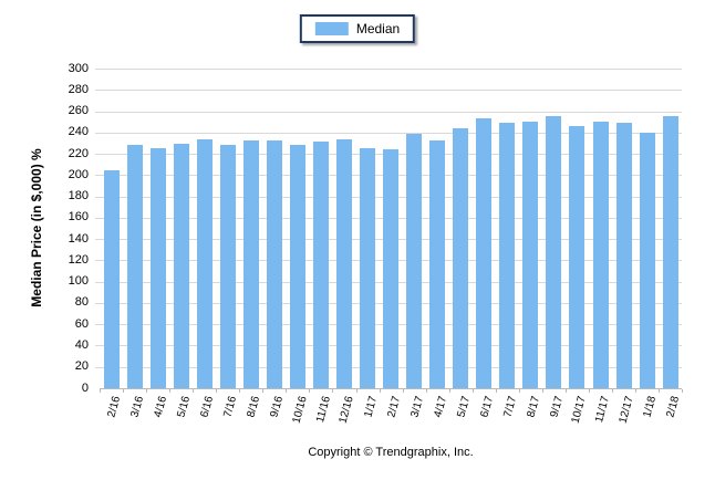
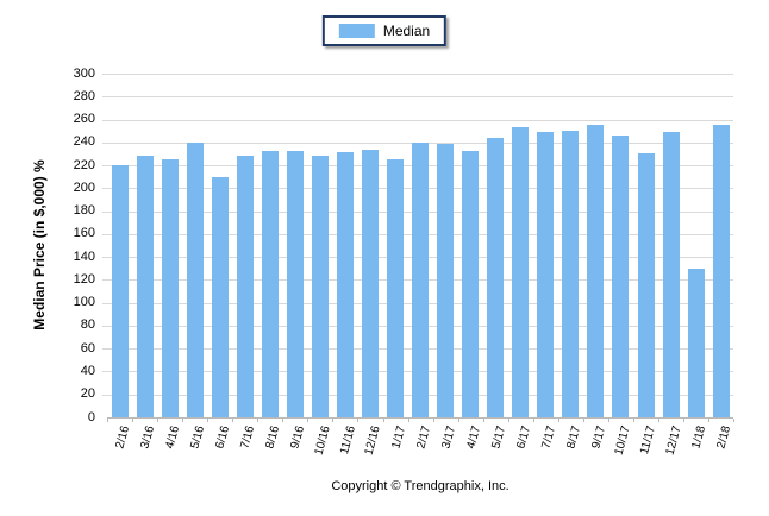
2/16: 200 -> 220
5/16: 230 -> 240
6/16: 230 -> 210
2/17: 220 -> 240
11/17: 250 -> 230
1/18: 240 -> 130
